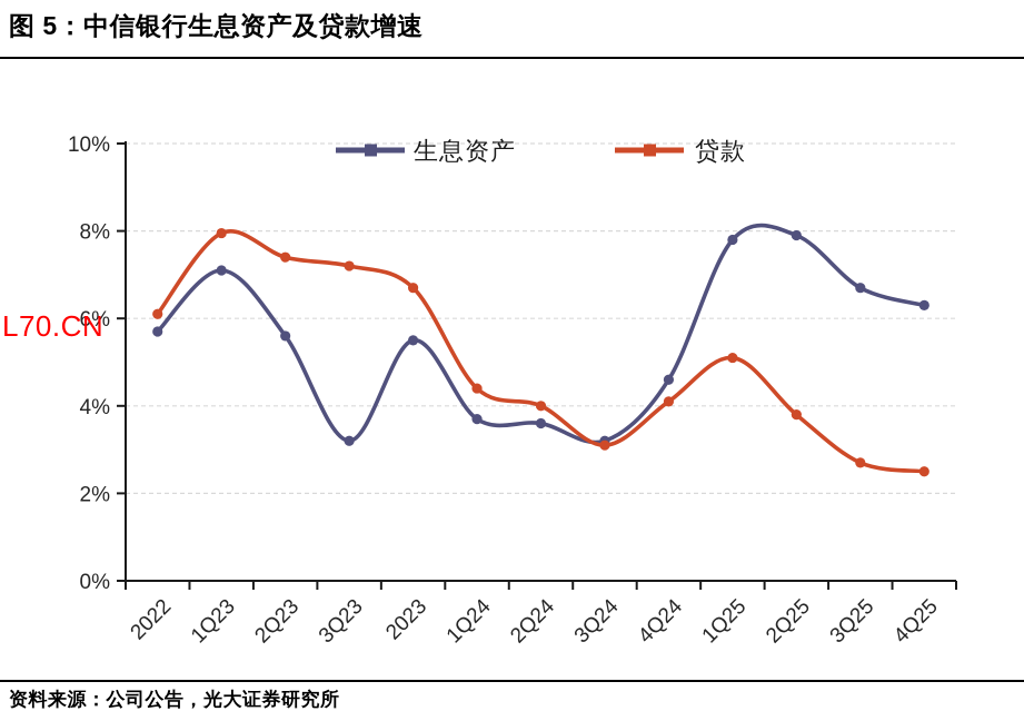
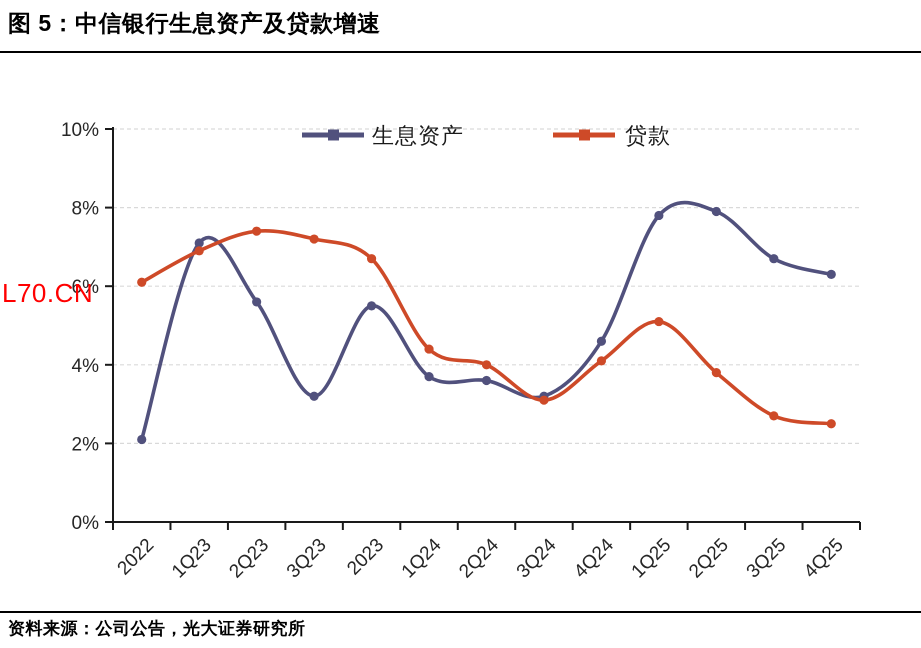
生息资产/2022: 5.7% -> 2.1%
贷款/1Q23: 8.0% -> 6.9%
